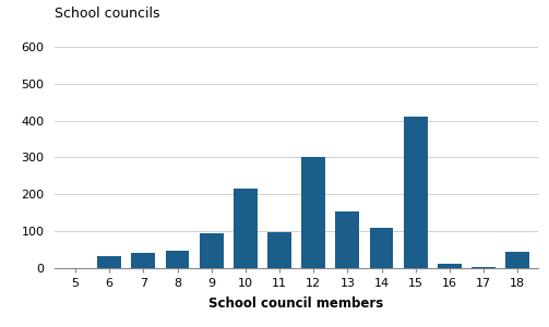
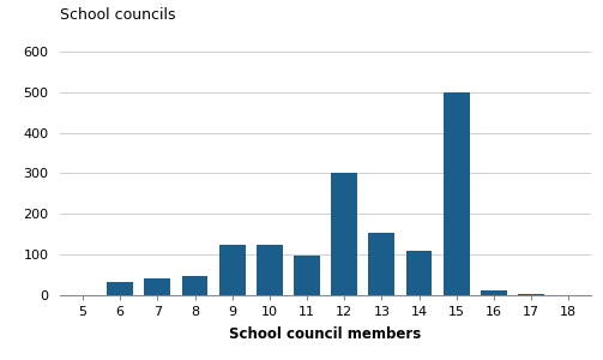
9: 95 -> 125
10: 215 -> 125
15: 410 -> 500
18: 45 -> 1
